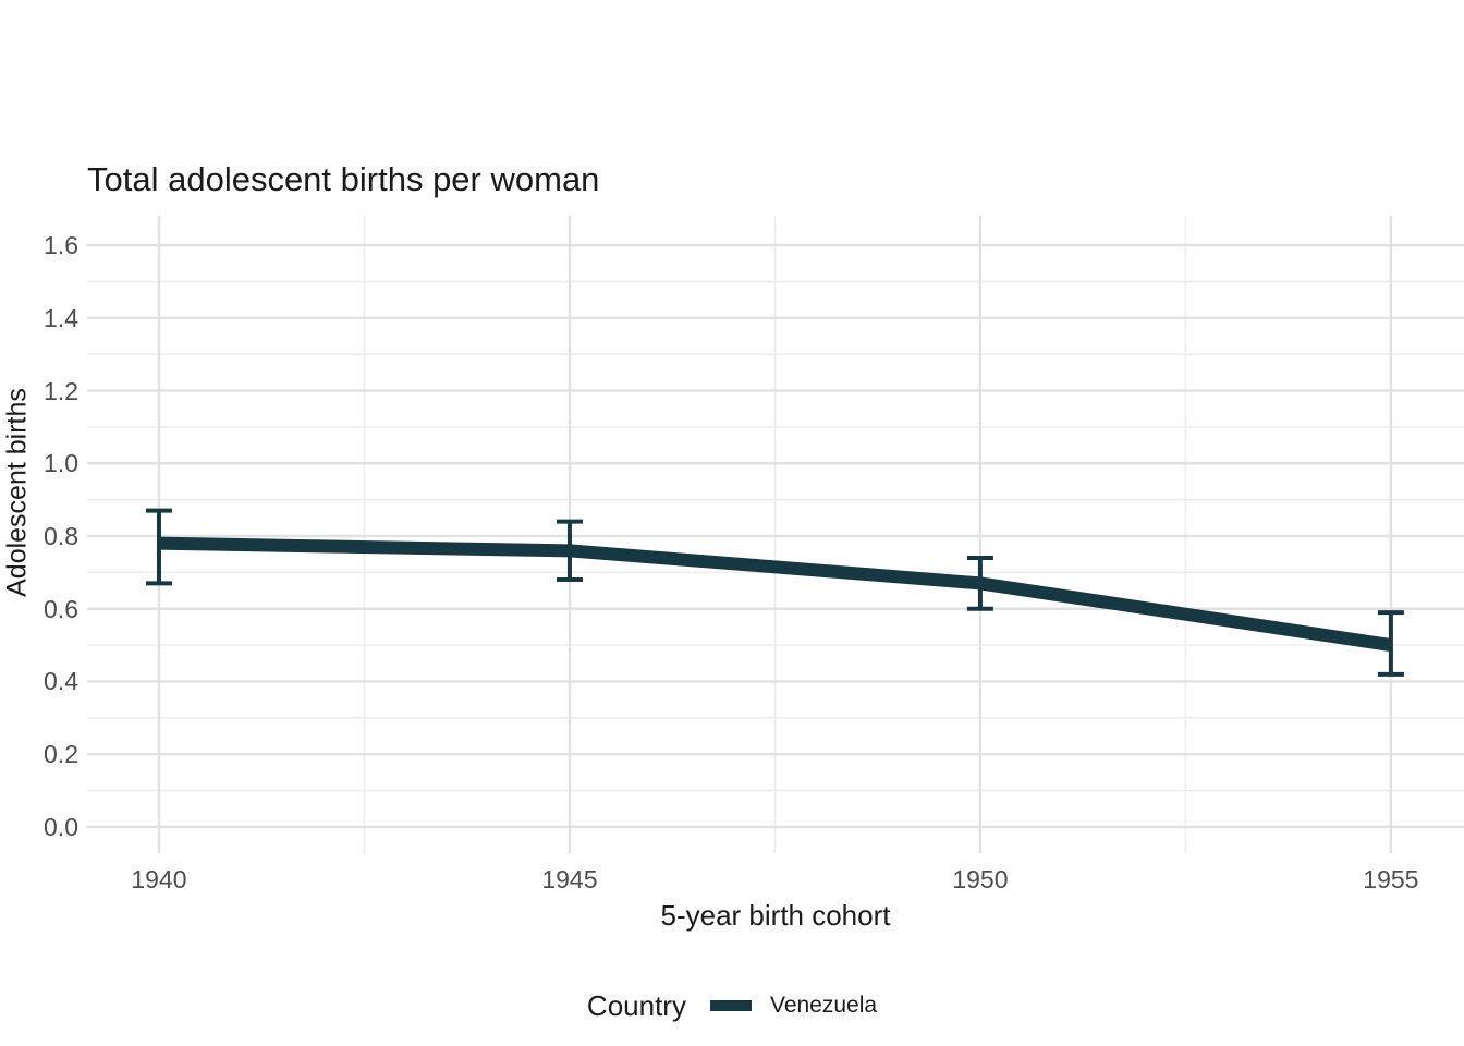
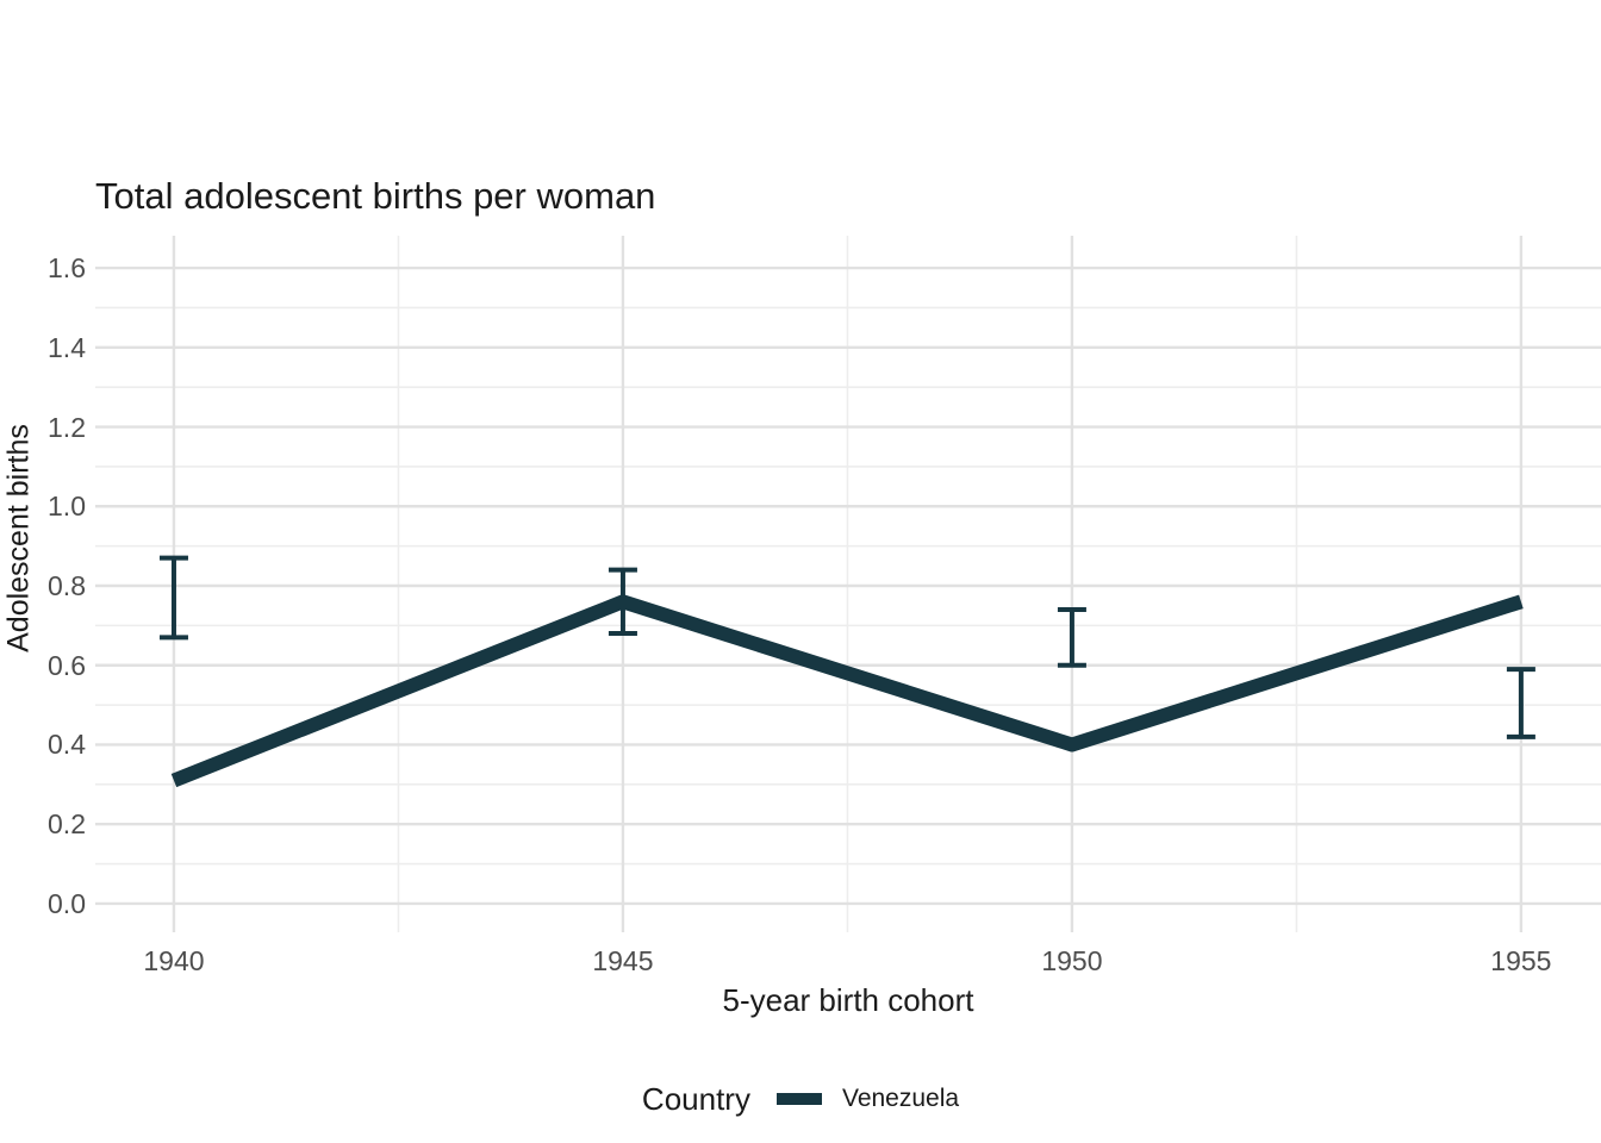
1940: 0.78 -> 0.31
1950: 0.67 -> 0.40
1955: 0.50 -> 0.76
